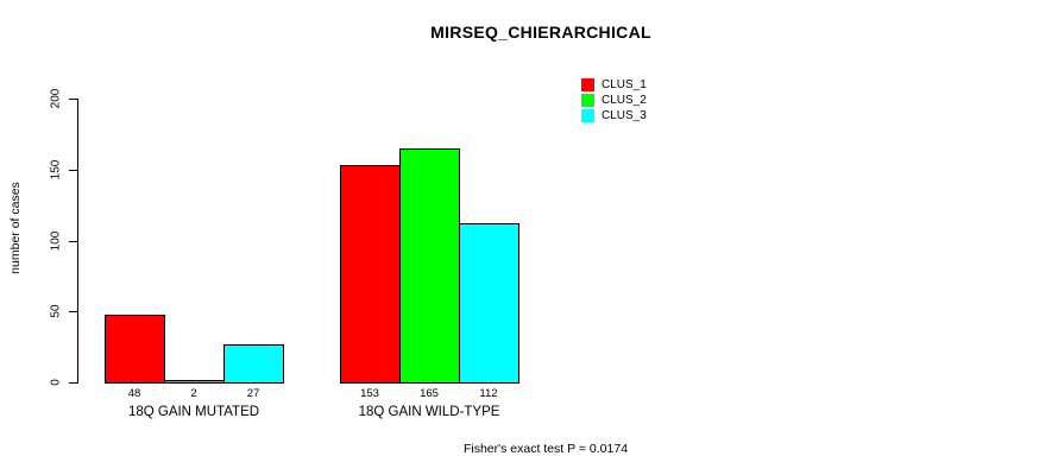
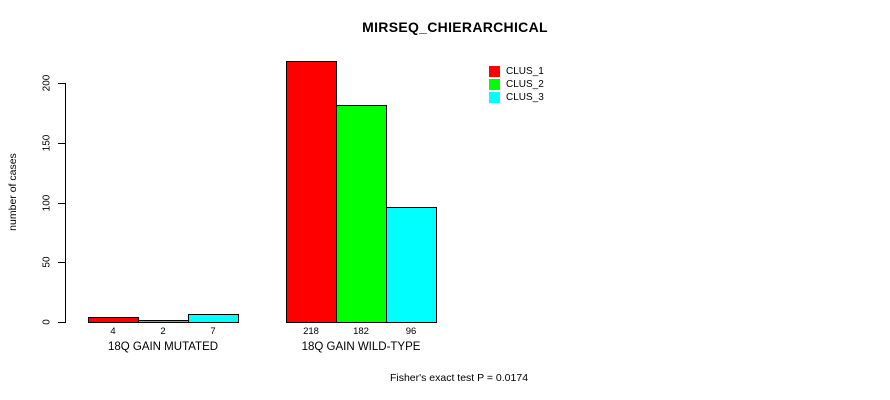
CLUS_1/18Q GAIN MUTATED: 48 -> 4
CLUS_3/18Q GAIN MUTATED: 27 -> 7
CLUS_1/18Q GAIN WILD-TYPE: 153 -> 218
CLUS_2/18Q GAIN WILD-TYPE: 165 -> 182
CLUS_3/18Q GAIN WILD-TYPE: 112 -> 96
